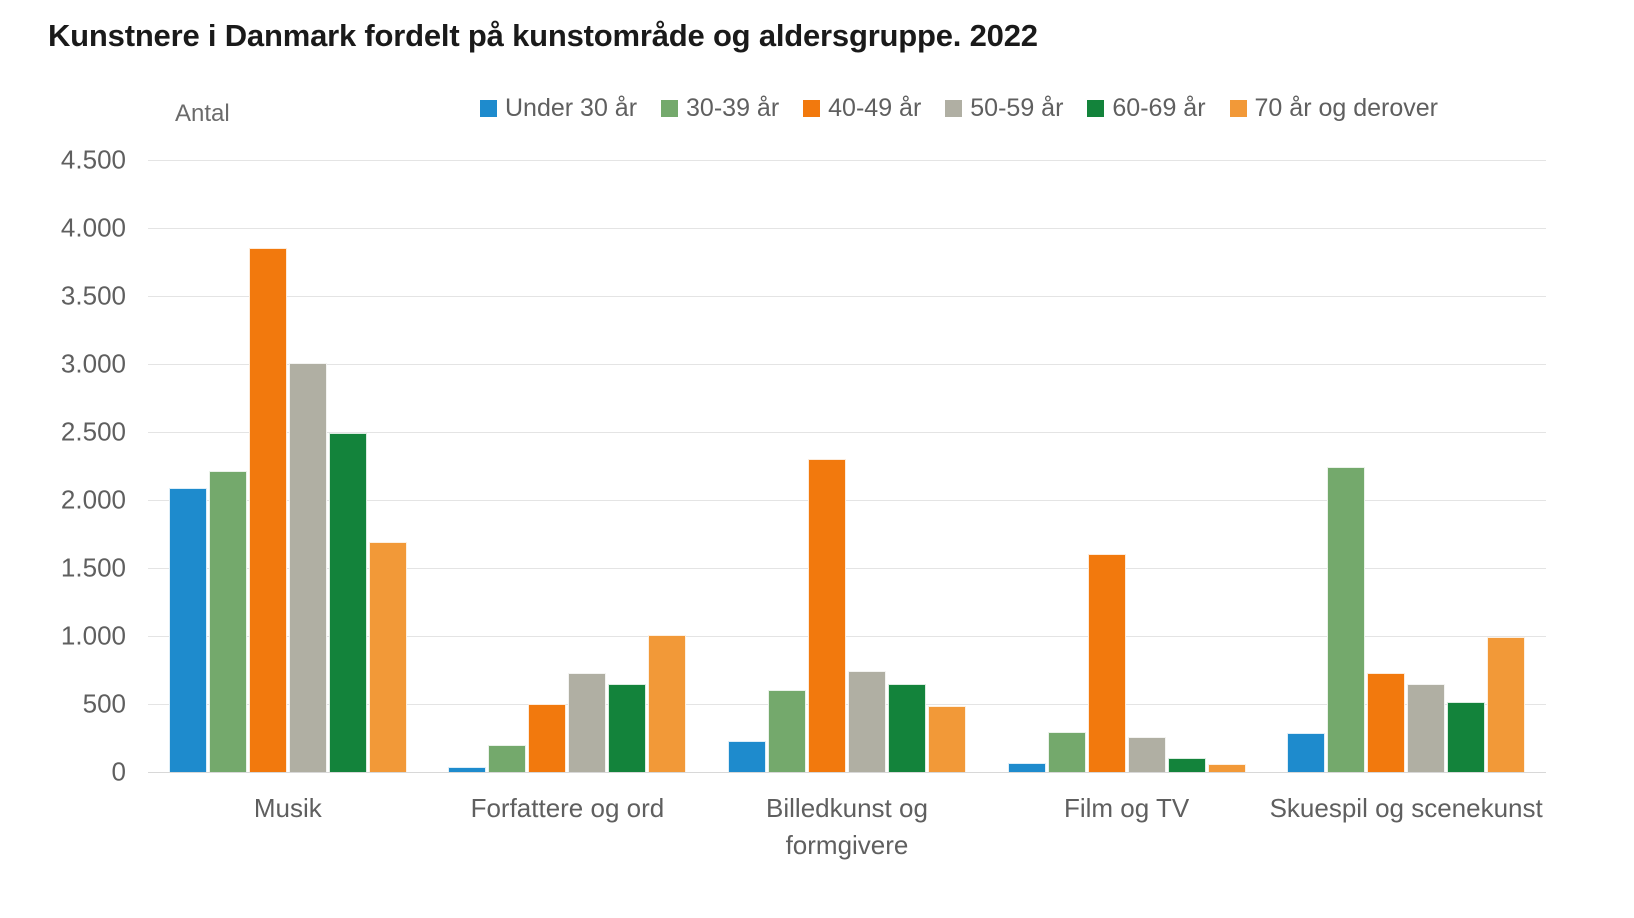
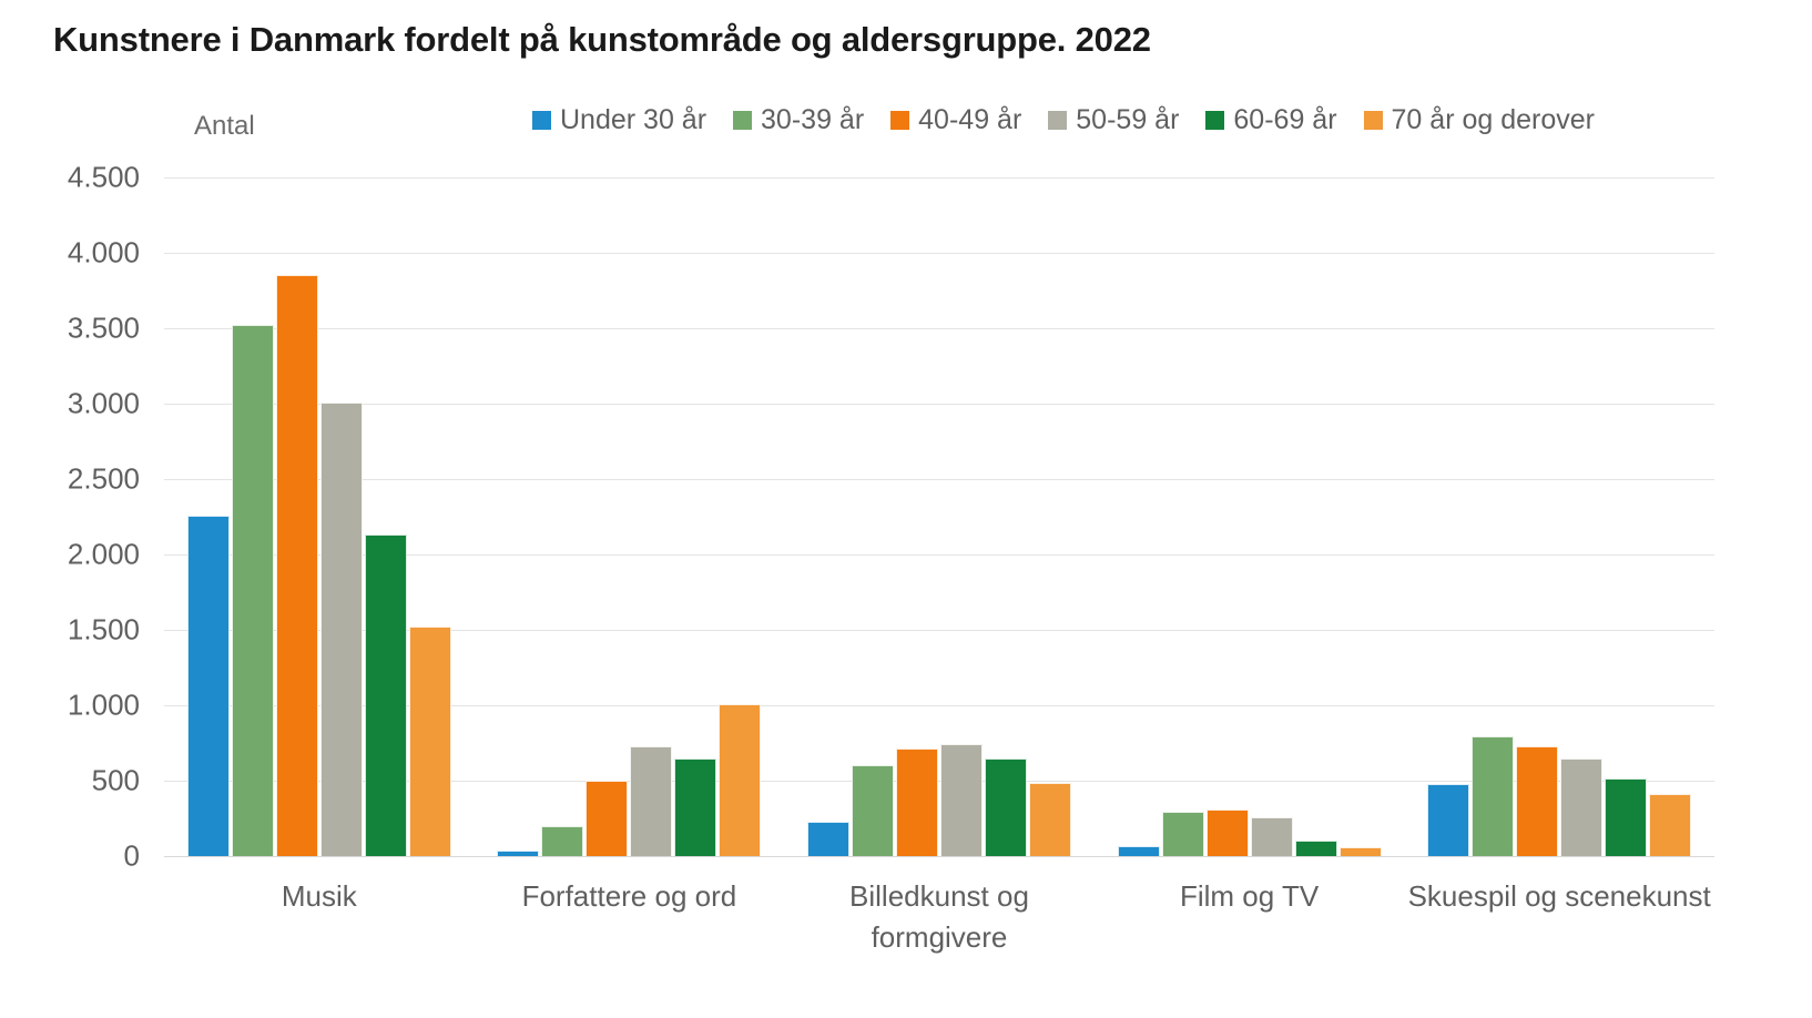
Under 30 år/Musik: 2090 -> 2260
30-39 år/Musik: 2210 -> 3520
60-69 år/Musik: 2490 -> 2130
70 år og derover/Musik: 1690 -> 1520
40-49 år/Billedkunst og formgivere: 2300 -> 720
40-49 år/Film og TV: 1600 -> 310
Under 30 år/Skuespil og scenekunst: 290 -> 480
30-39 år/Skuespil og scenekunst: 2240 -> 800
70 år og derover/Skuespil og scenekunst: 990 -> 420
